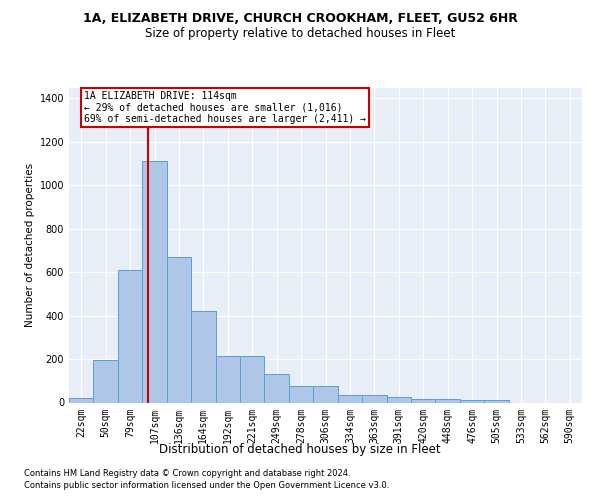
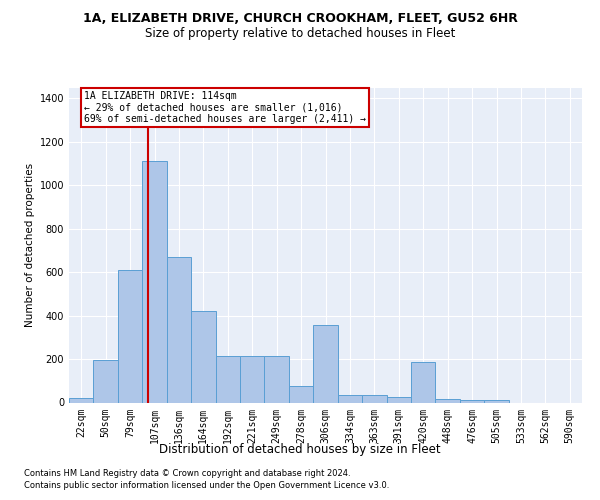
249sqm: 130 -> 215
306sqm: 75 -> 355
420sqm: 15 -> 185
